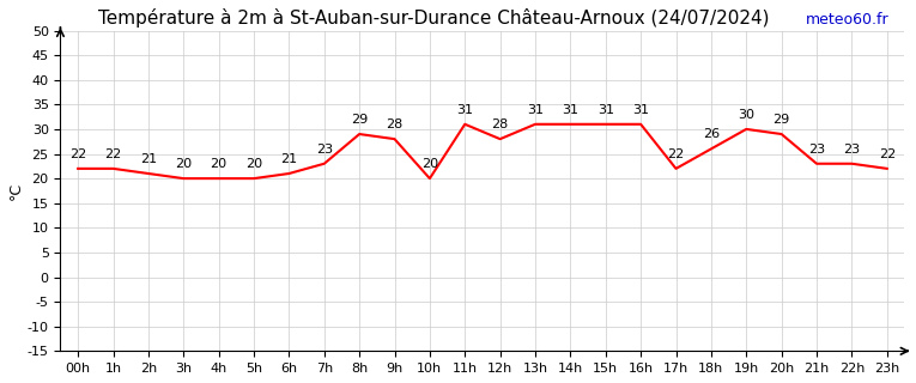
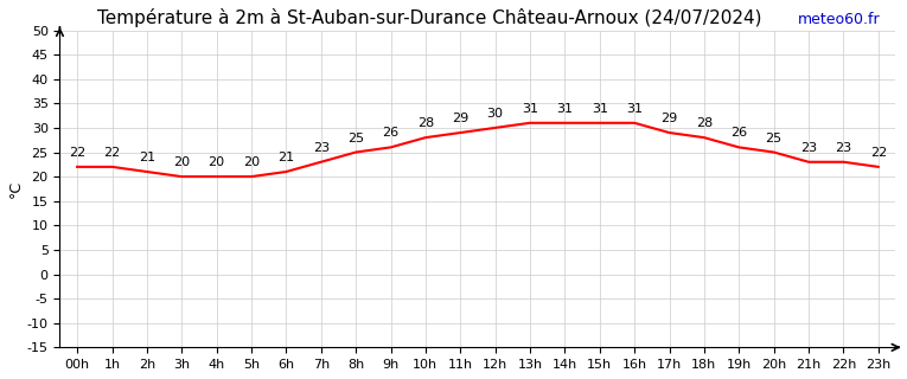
8h: 29 -> 25
9h: 28 -> 26
10h: 20 -> 28
11h: 31 -> 29
12h: 28 -> 30
17h: 22 -> 29
18h: 26 -> 28
19h: 30 -> 26
20h: 29 -> 25
